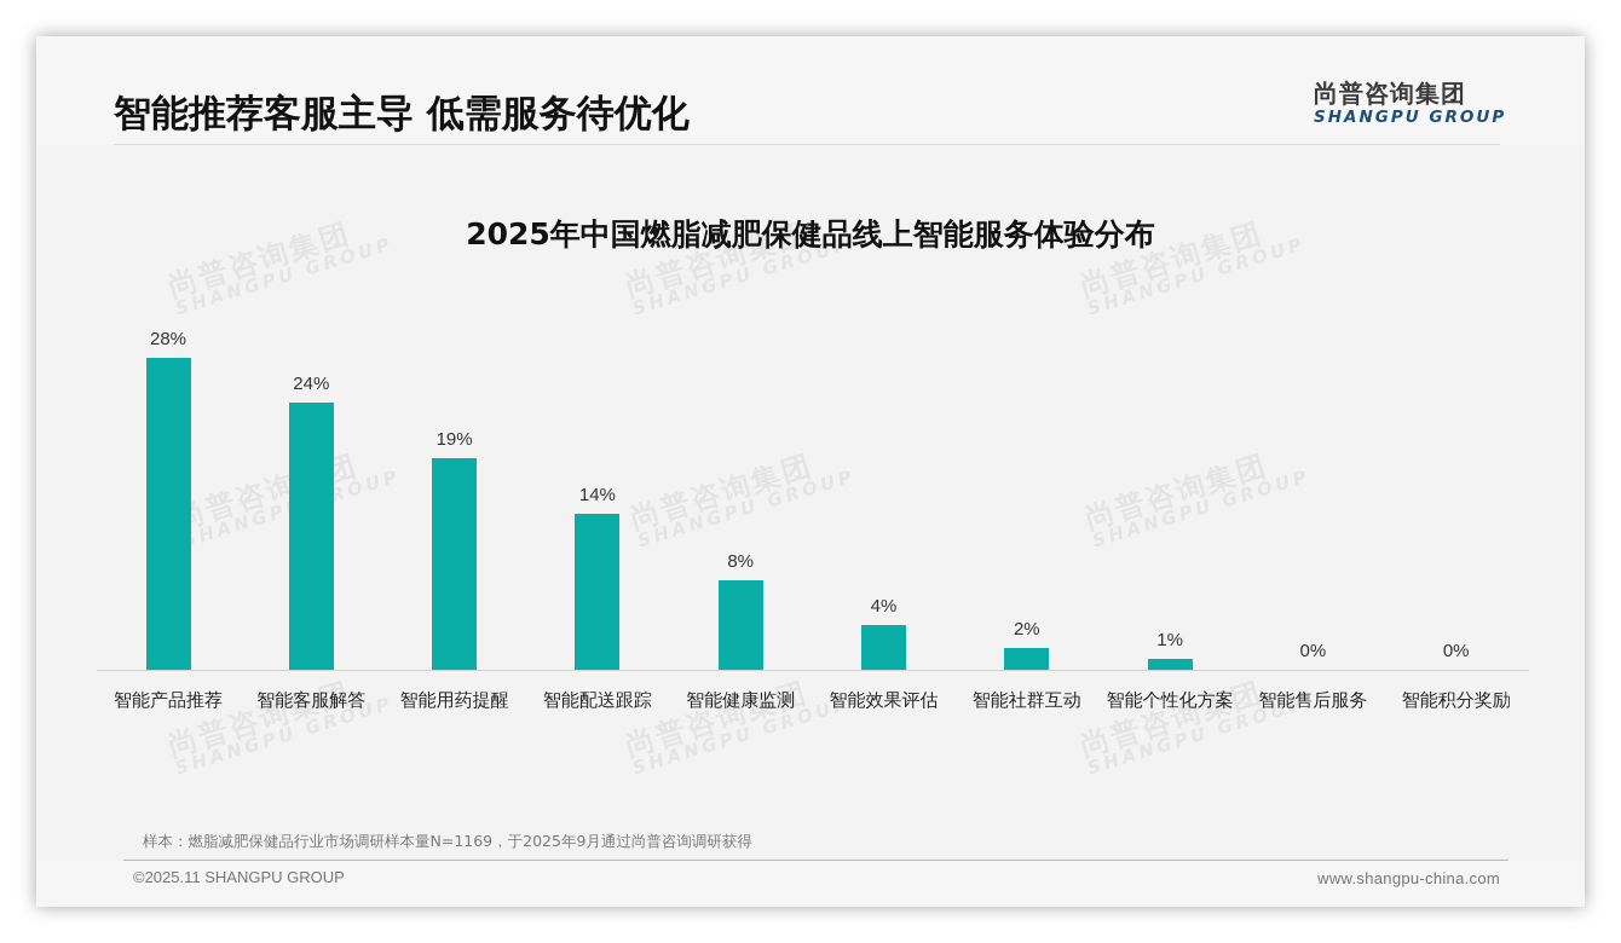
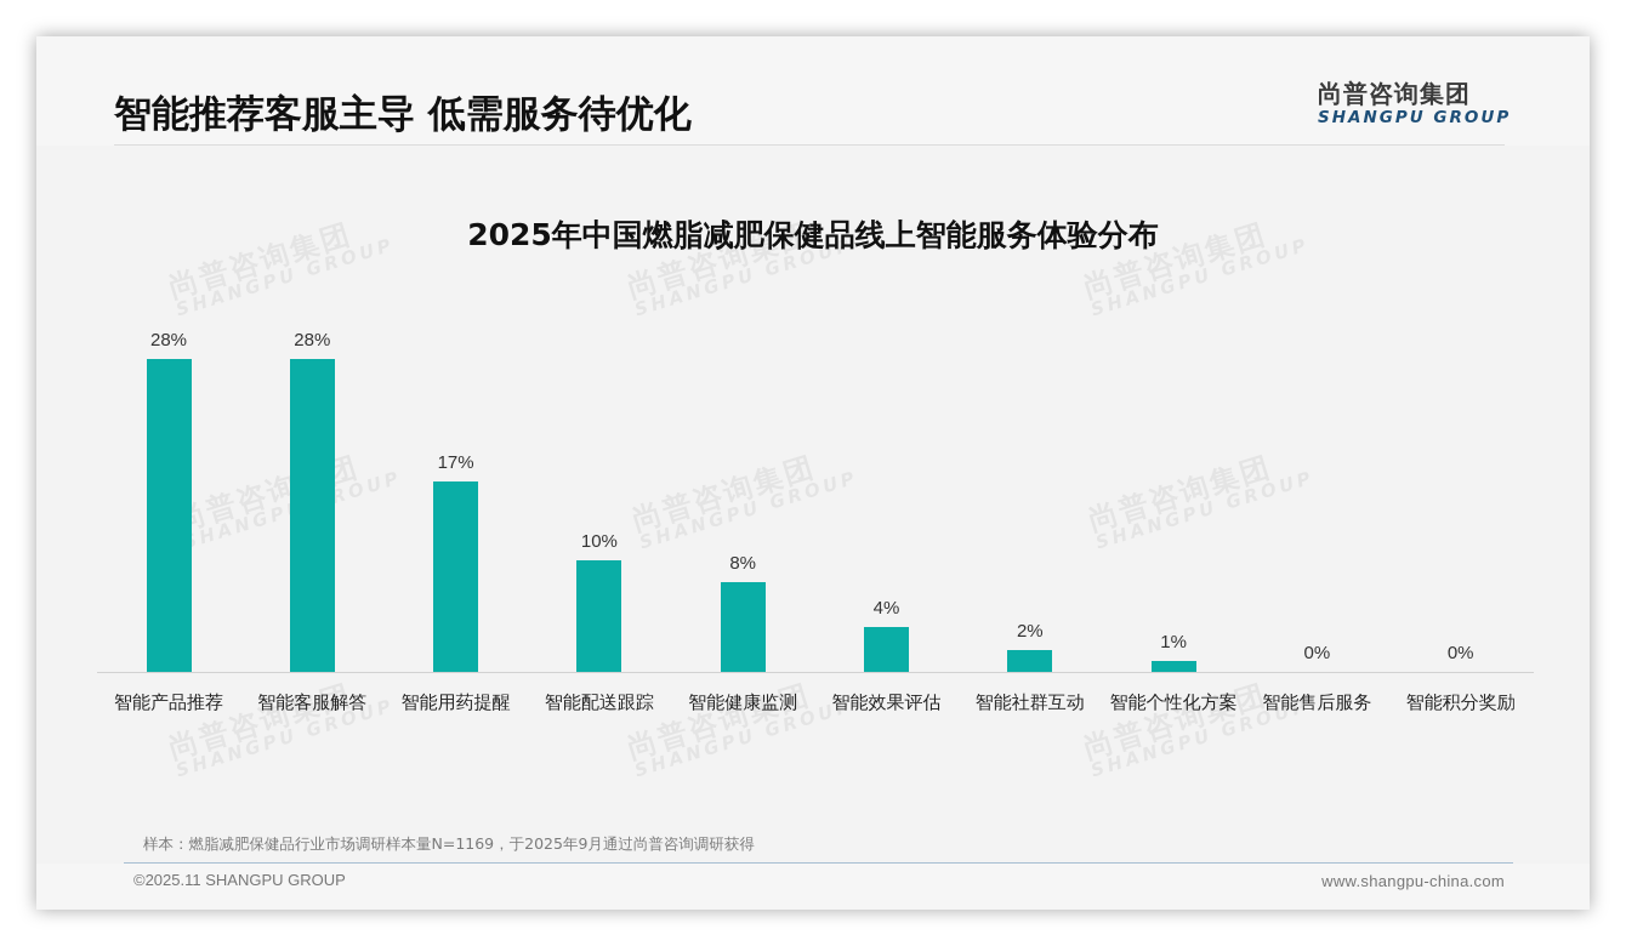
智能客服解答: 24% -> 28%
智能用药提醒: 19% -> 17%
智能配送跟踪: 14% -> 10%
